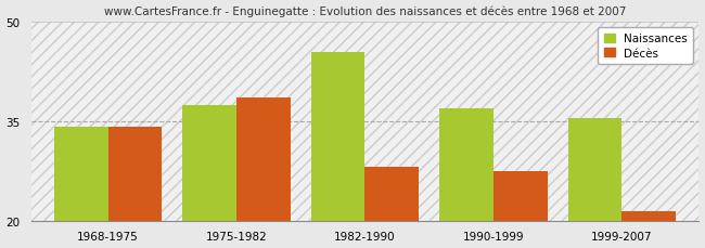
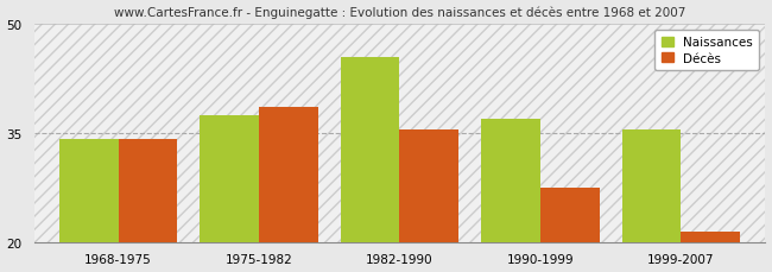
Décès/1982-1990: 28.2 -> 35.5
